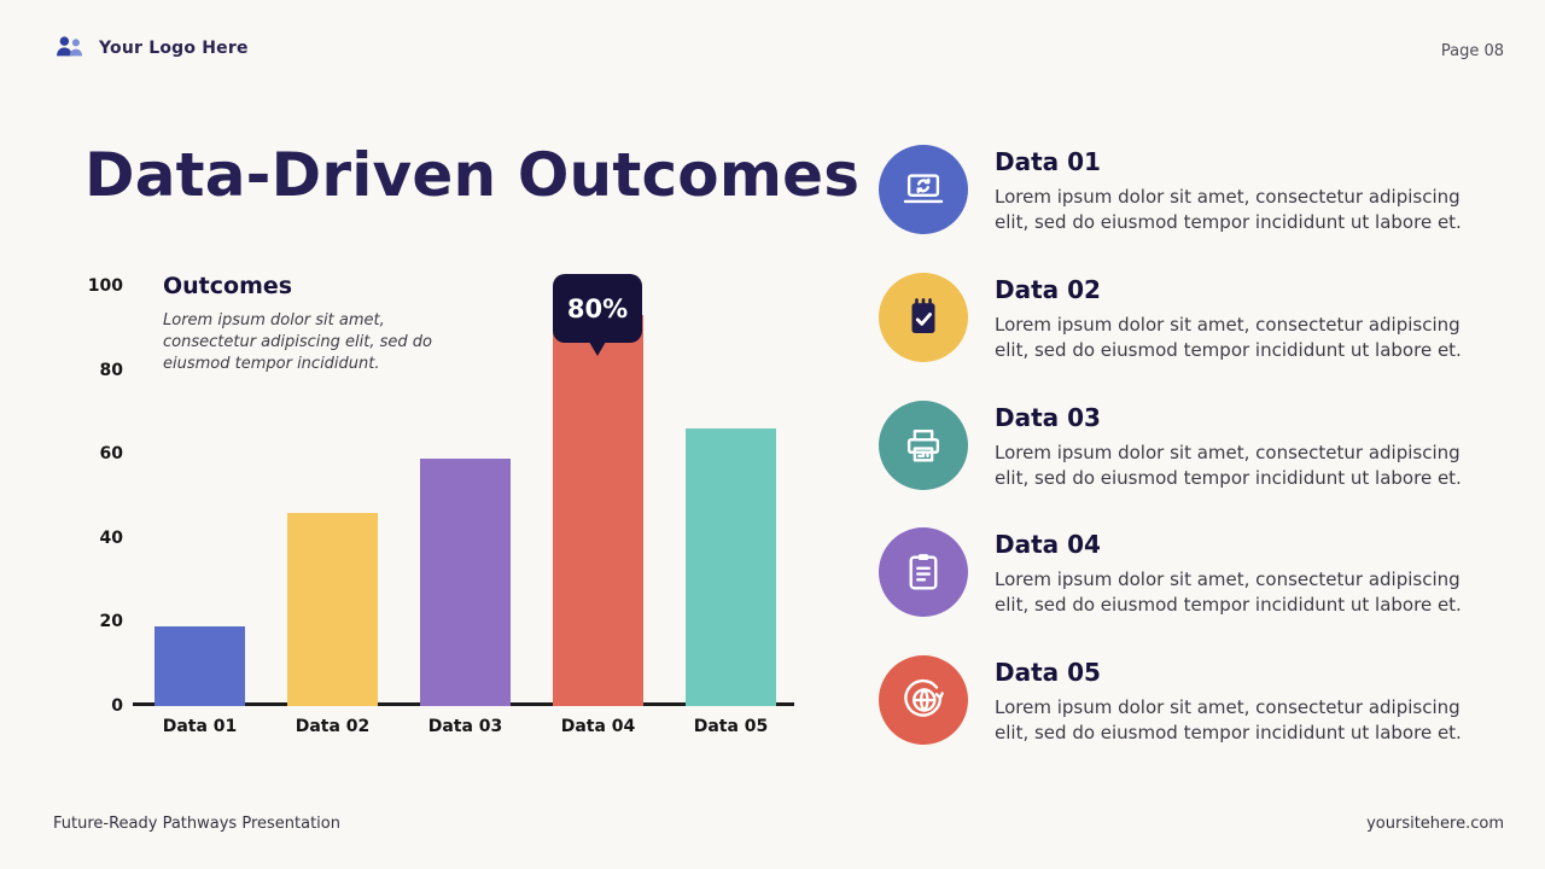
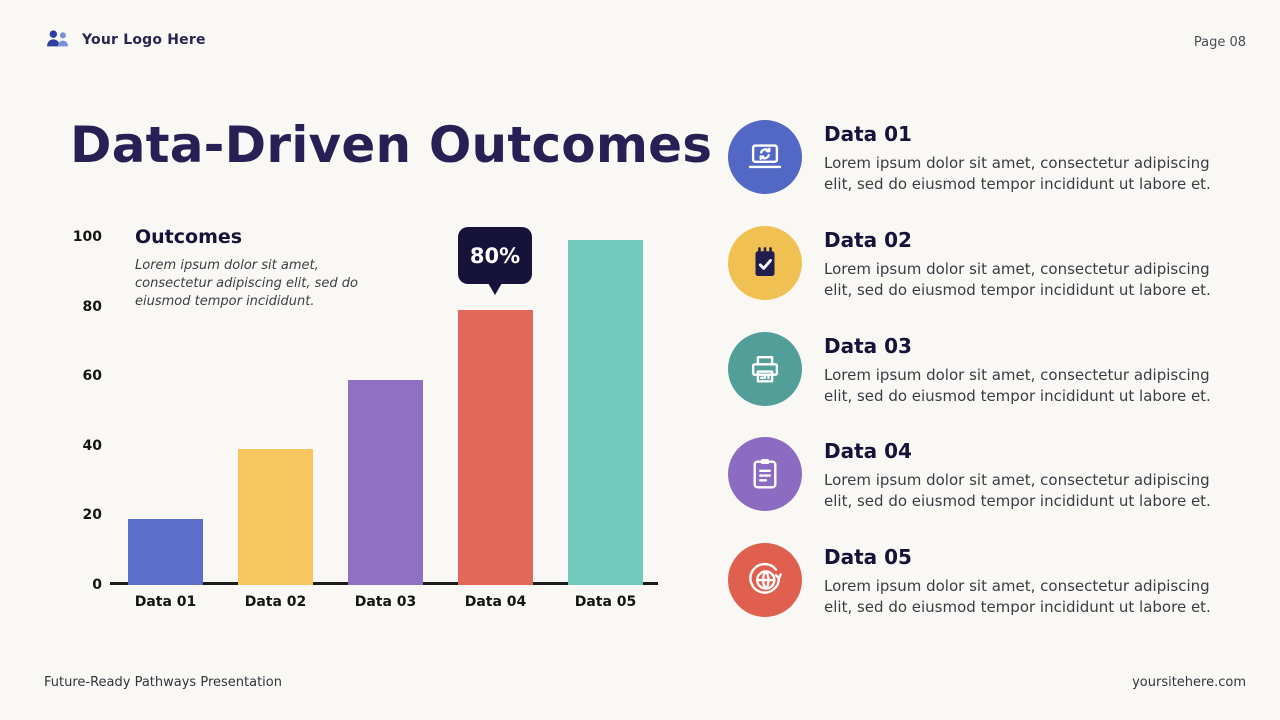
Data 02: 46 -> 39
Data 04: 93 -> 79
Data 05: 66 -> 99
